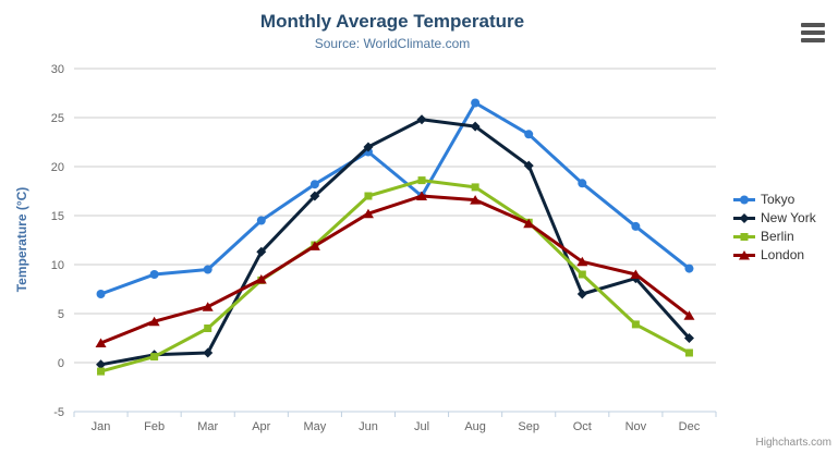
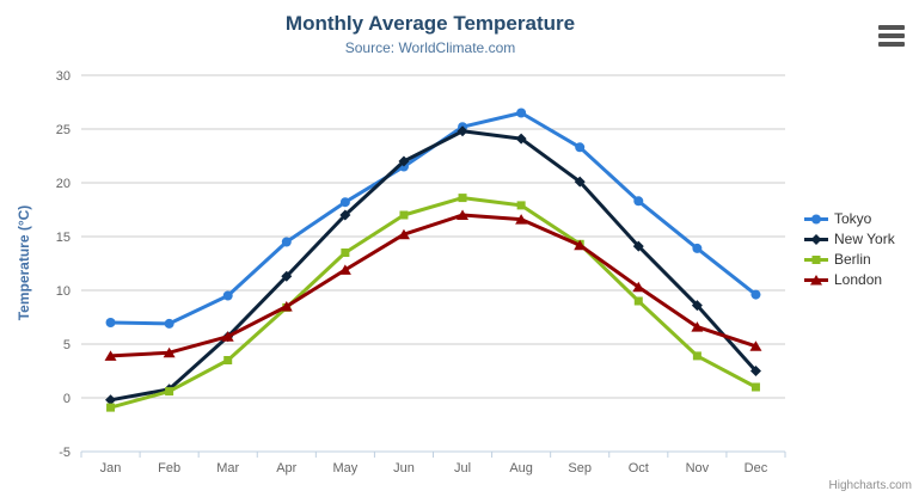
London/Jan: 2 -> 4
Tokyo/Feb: 9 -> 7
New York/Mar: 1 -> 6
Berlin/May: 12 -> 14
Tokyo/Jul: 17 -> 25
New York/Oct: 7 -> 14
London/Nov: 9 -> 7
